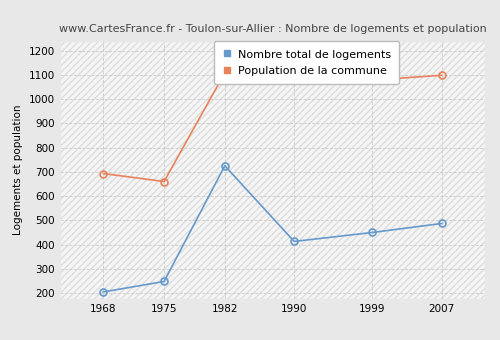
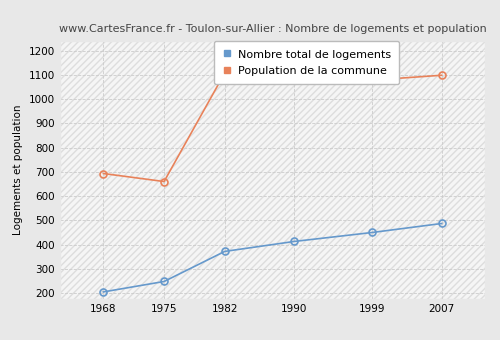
Nombre total de logements/1982: 725 -> 372
